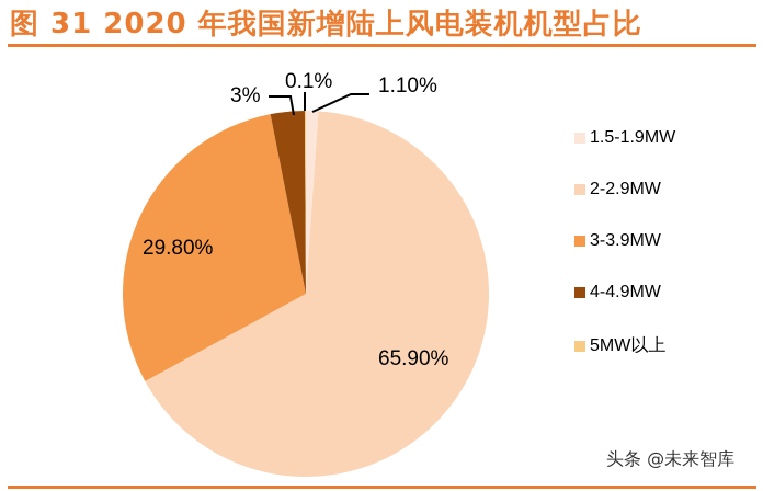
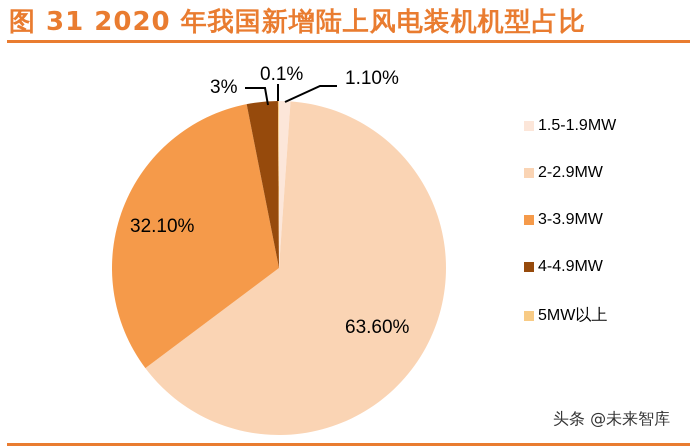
2-2.9MW: 65.90% -> 63.60%
3-3.9MW: 29.80% -> 32.10%
